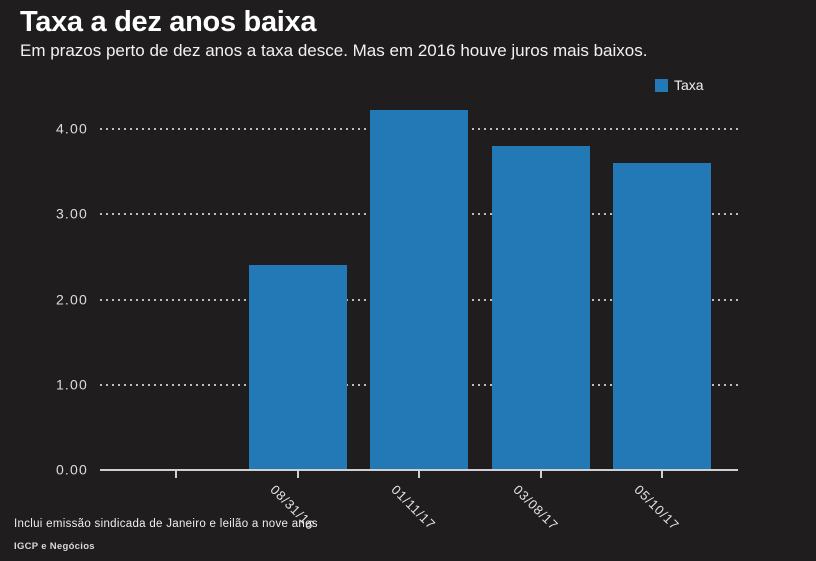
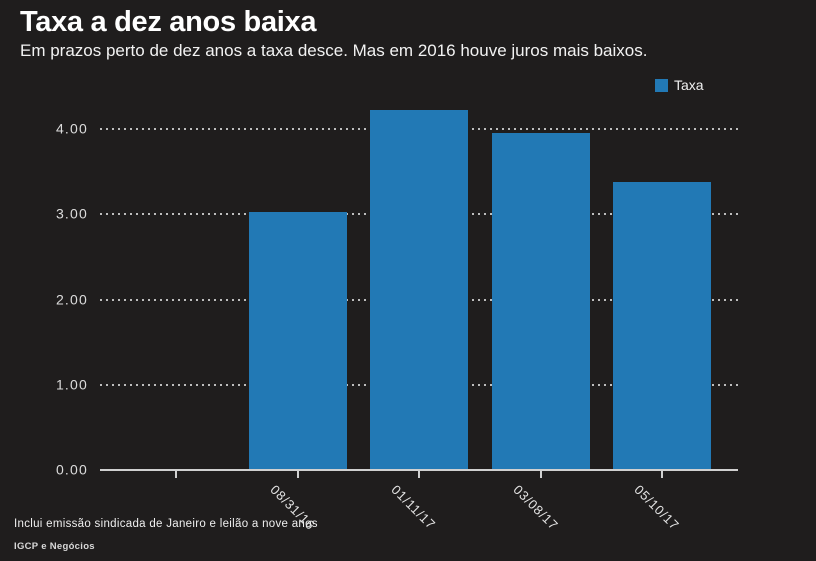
08/31/16: 2.4 -> 3.0
03/08/17: 3.8 -> 4.0
05/10/17: 3.6 -> 3.4
